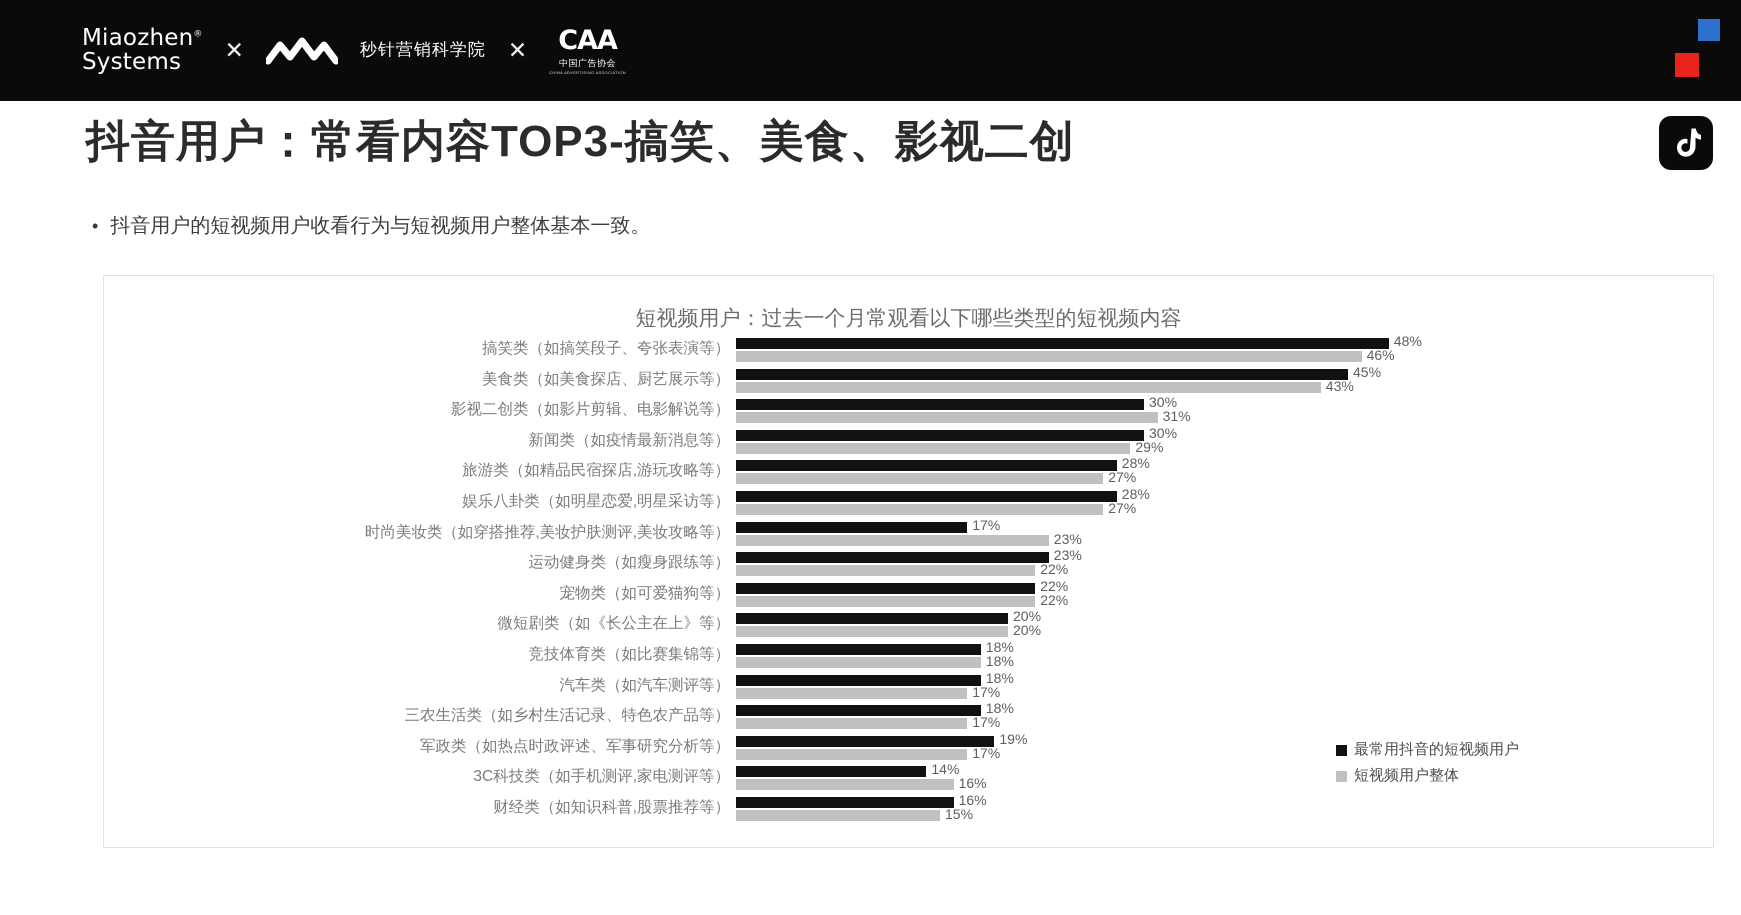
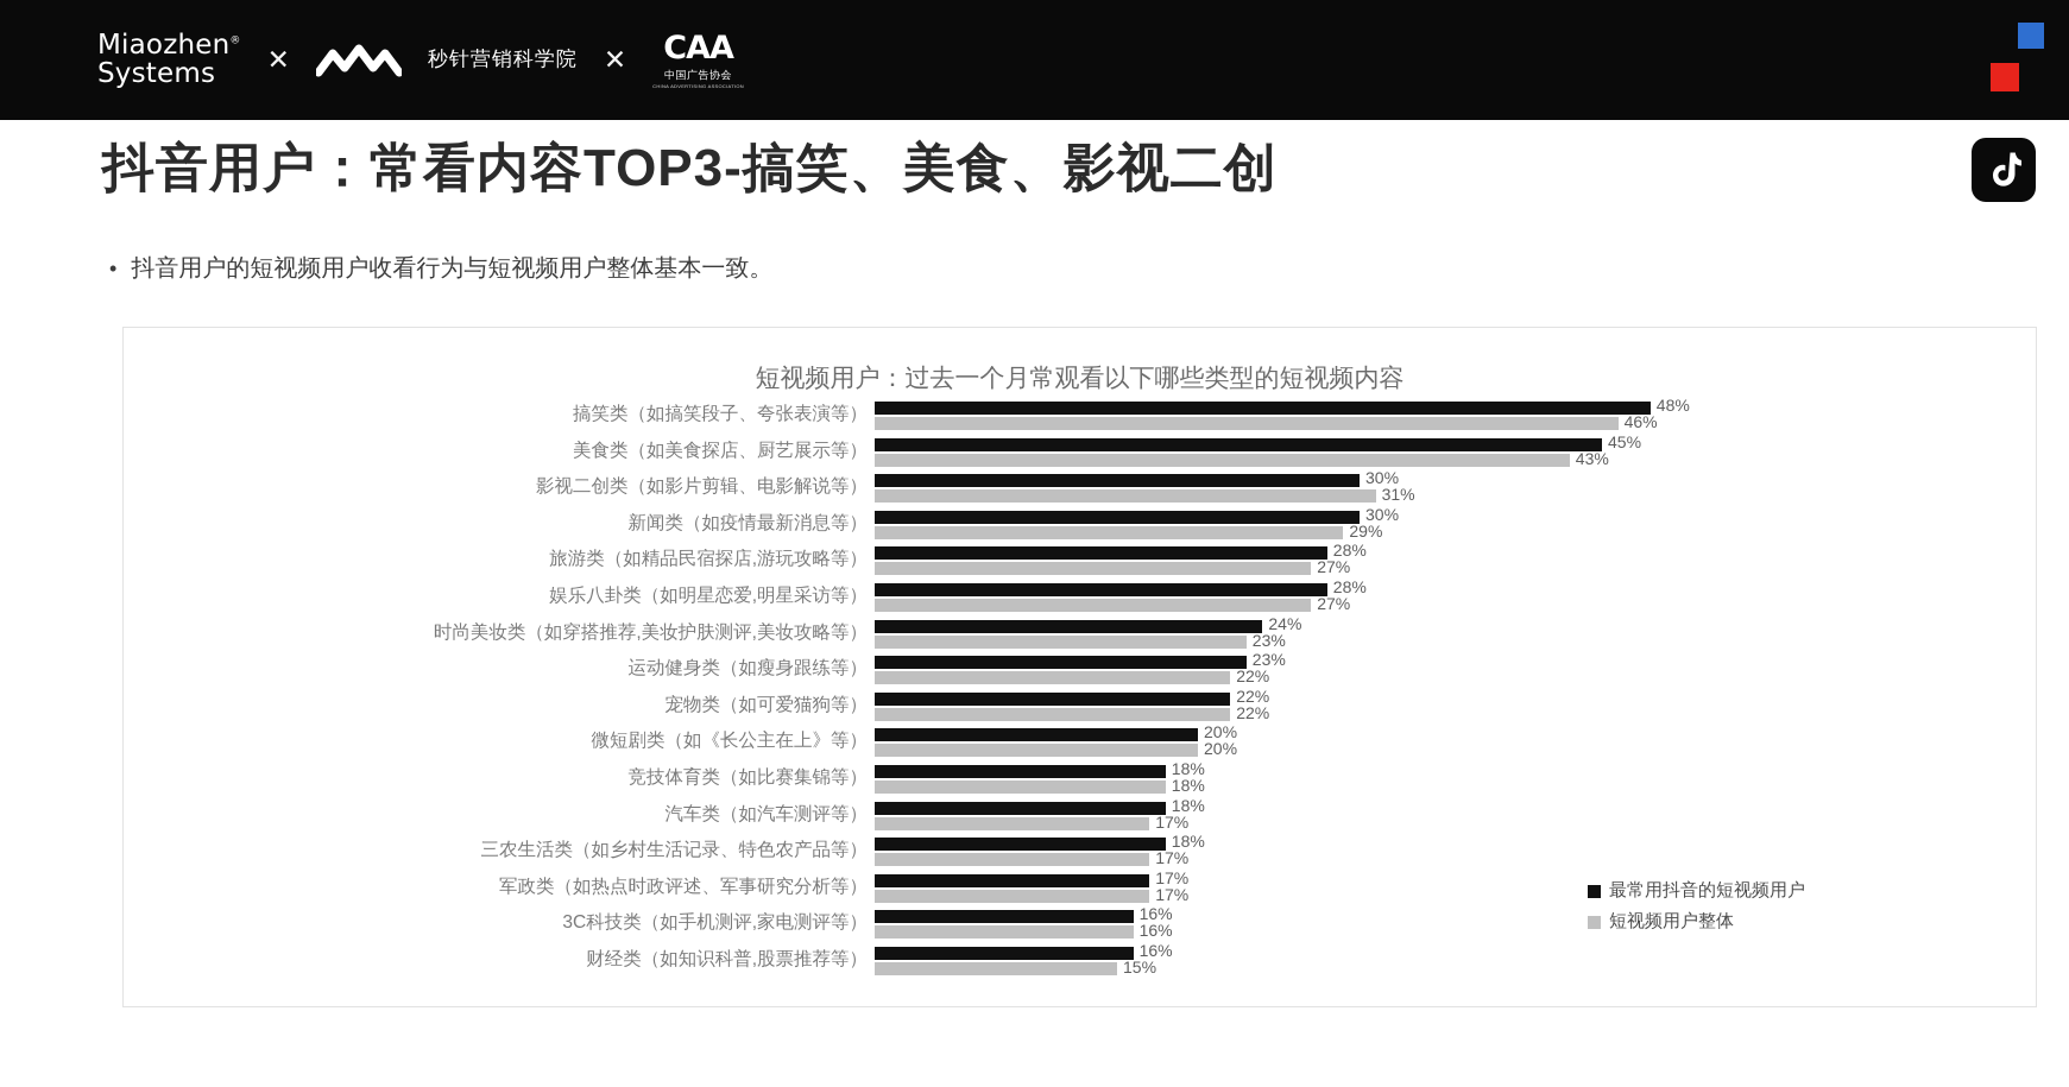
最常用抖音的短视频用户/时尚美妆类（如穿搭推荐,美妆护肤测评,美妆攻略等）: 17% -> 24%
最常用抖音的短视频用户/军政类（如热点时政评述、军事研究分析等）: 19% -> 17%
最常用抖音的短视频用户/3C科技类（如手机测评,家电测评等）: 14% -> 16%
